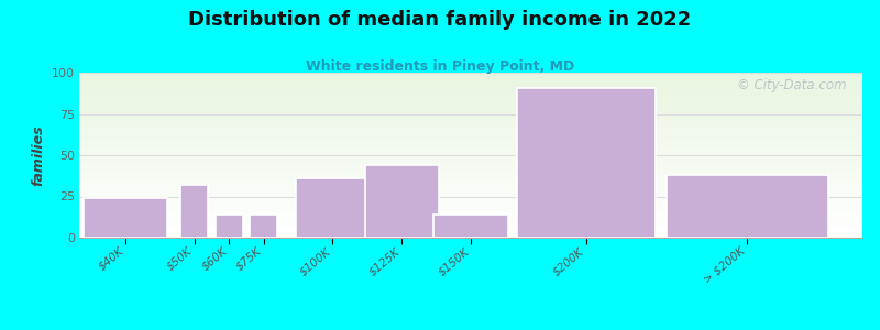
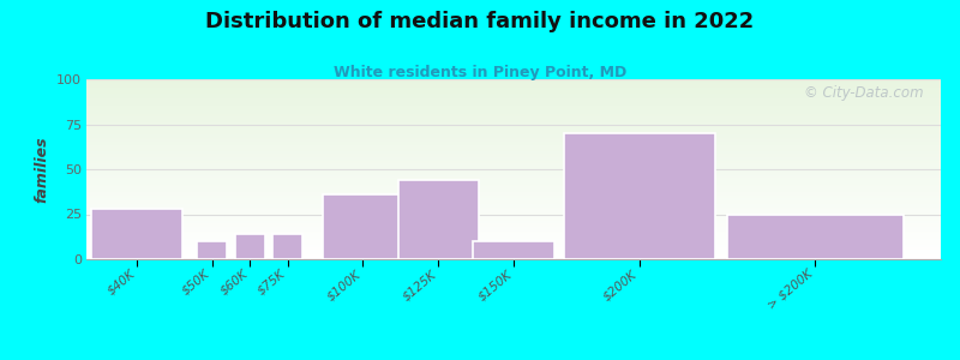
$40K: 24 -> 28
$50K: 32 -> 10
$150K: 14 -> 10
$200K: 91 -> 70
> $200K: 38 -> 25
